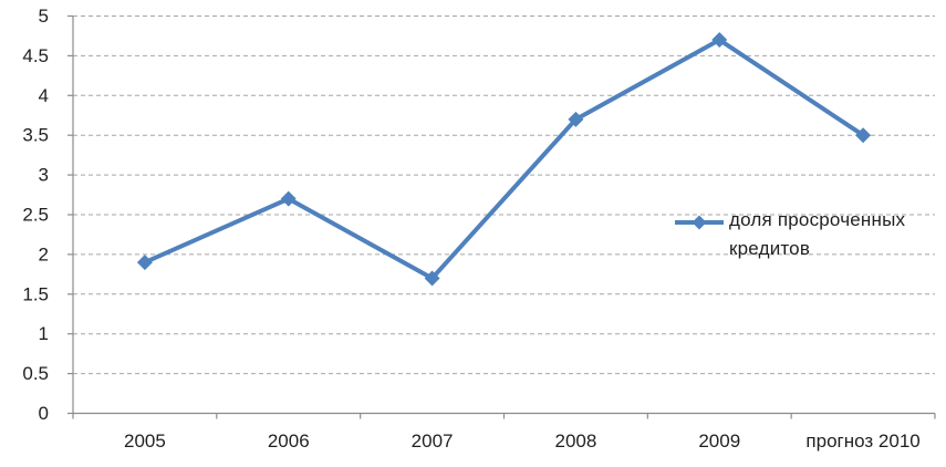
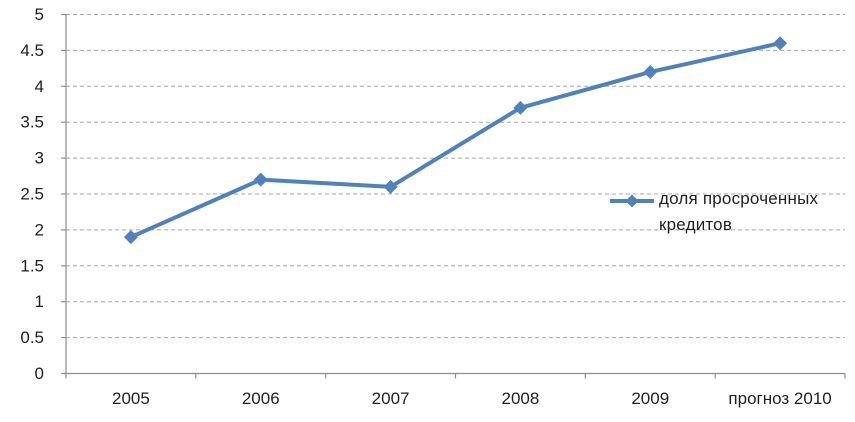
2007: 1.7 -> 2.6
2009: 4.7 -> 4.2
прогноз 2010: 3.5 -> 4.6
